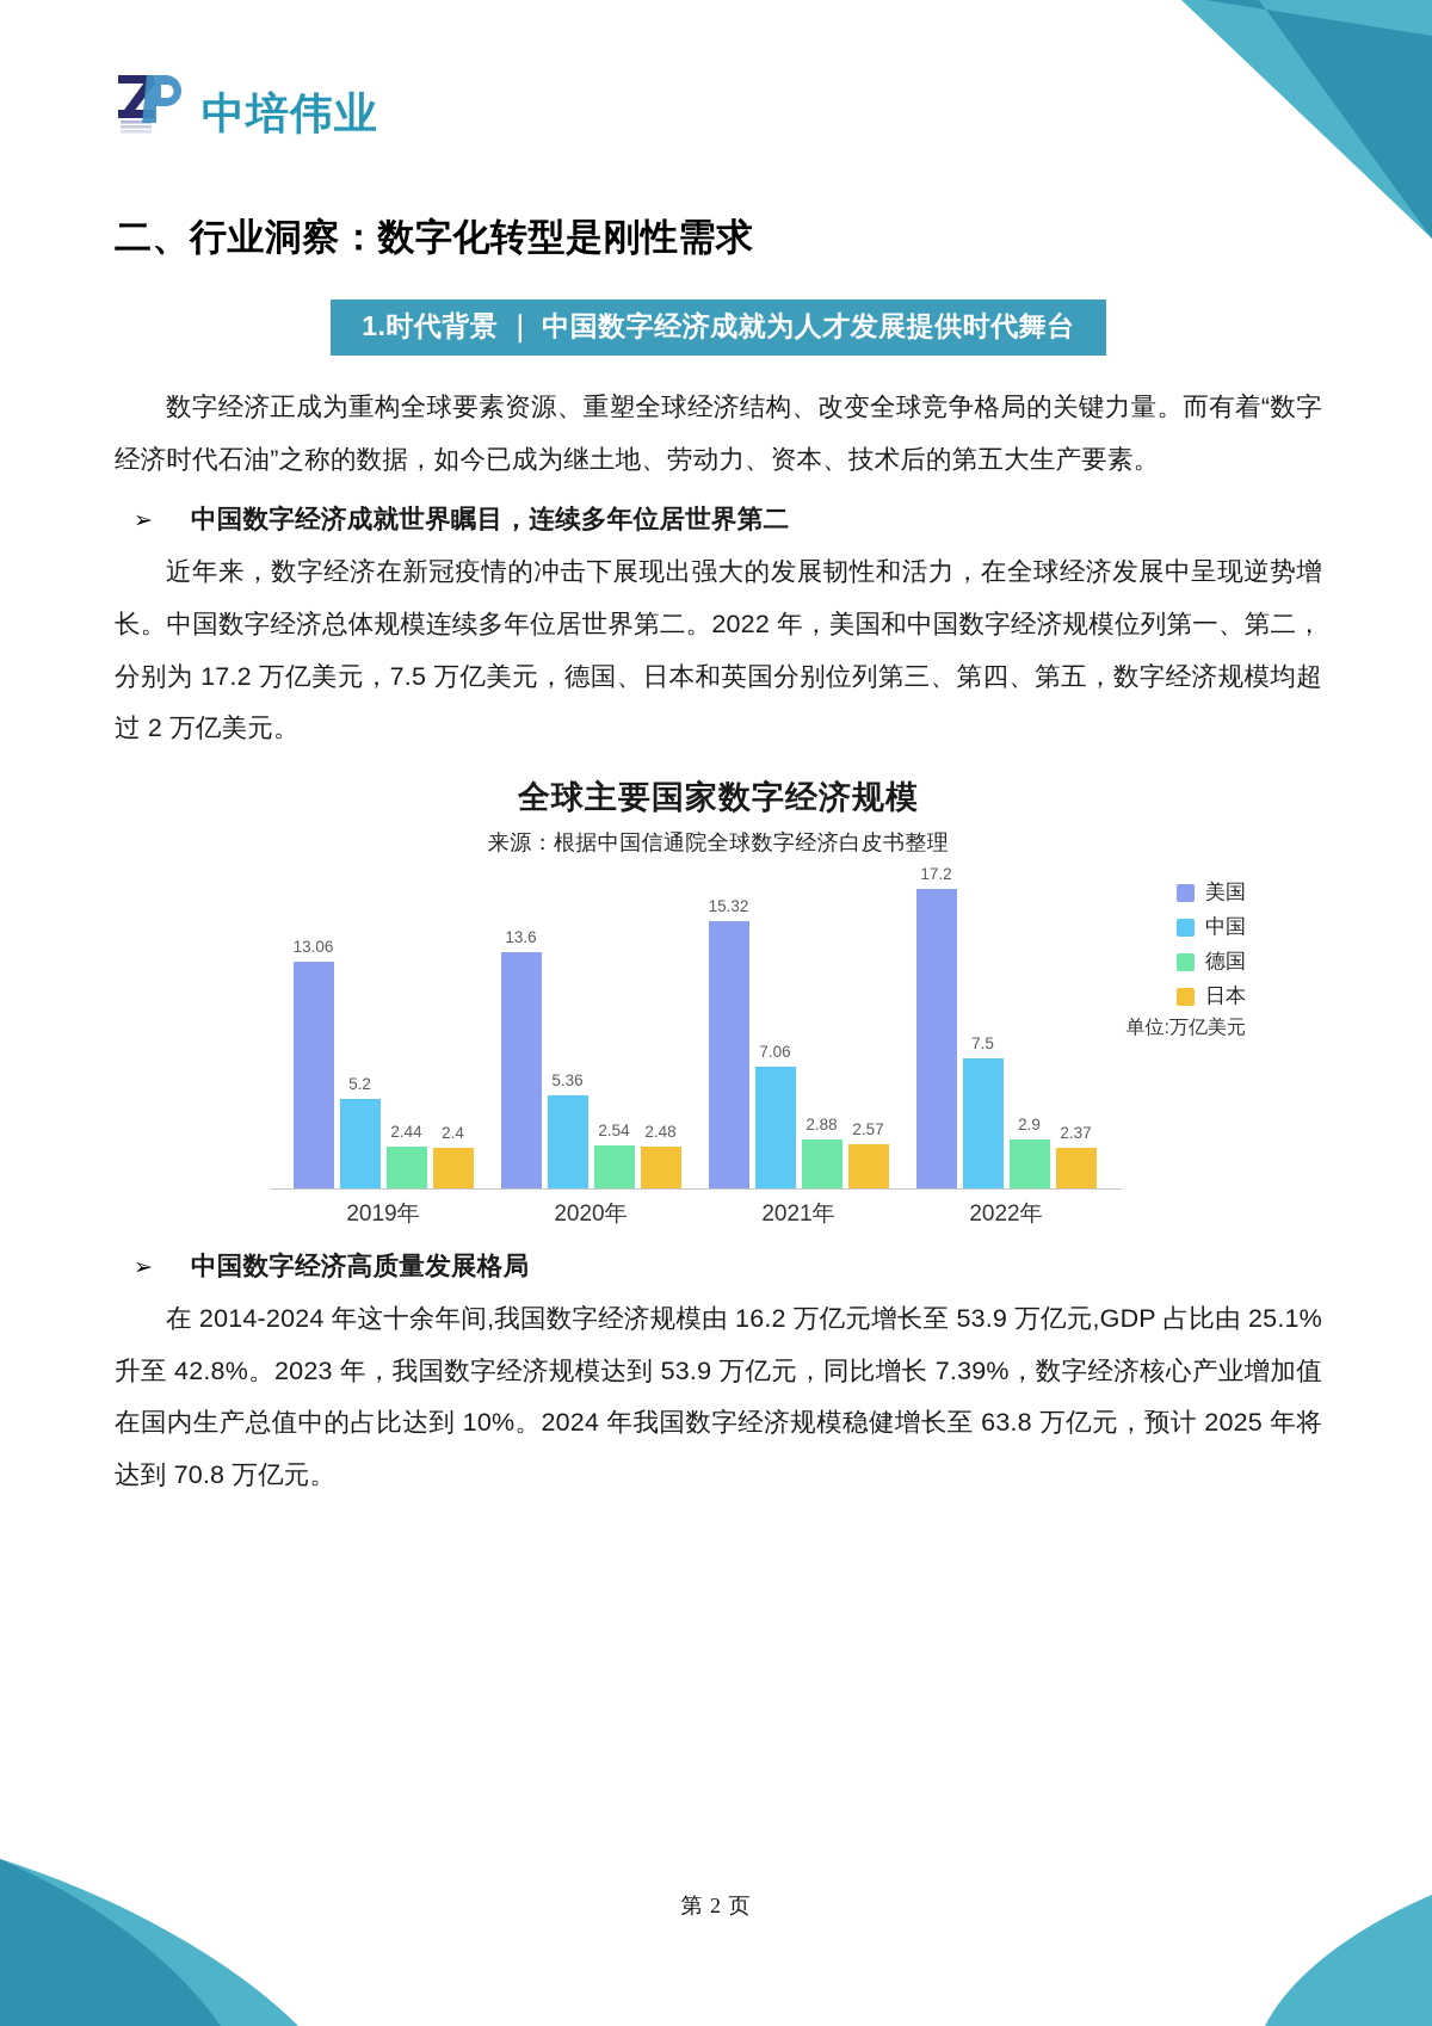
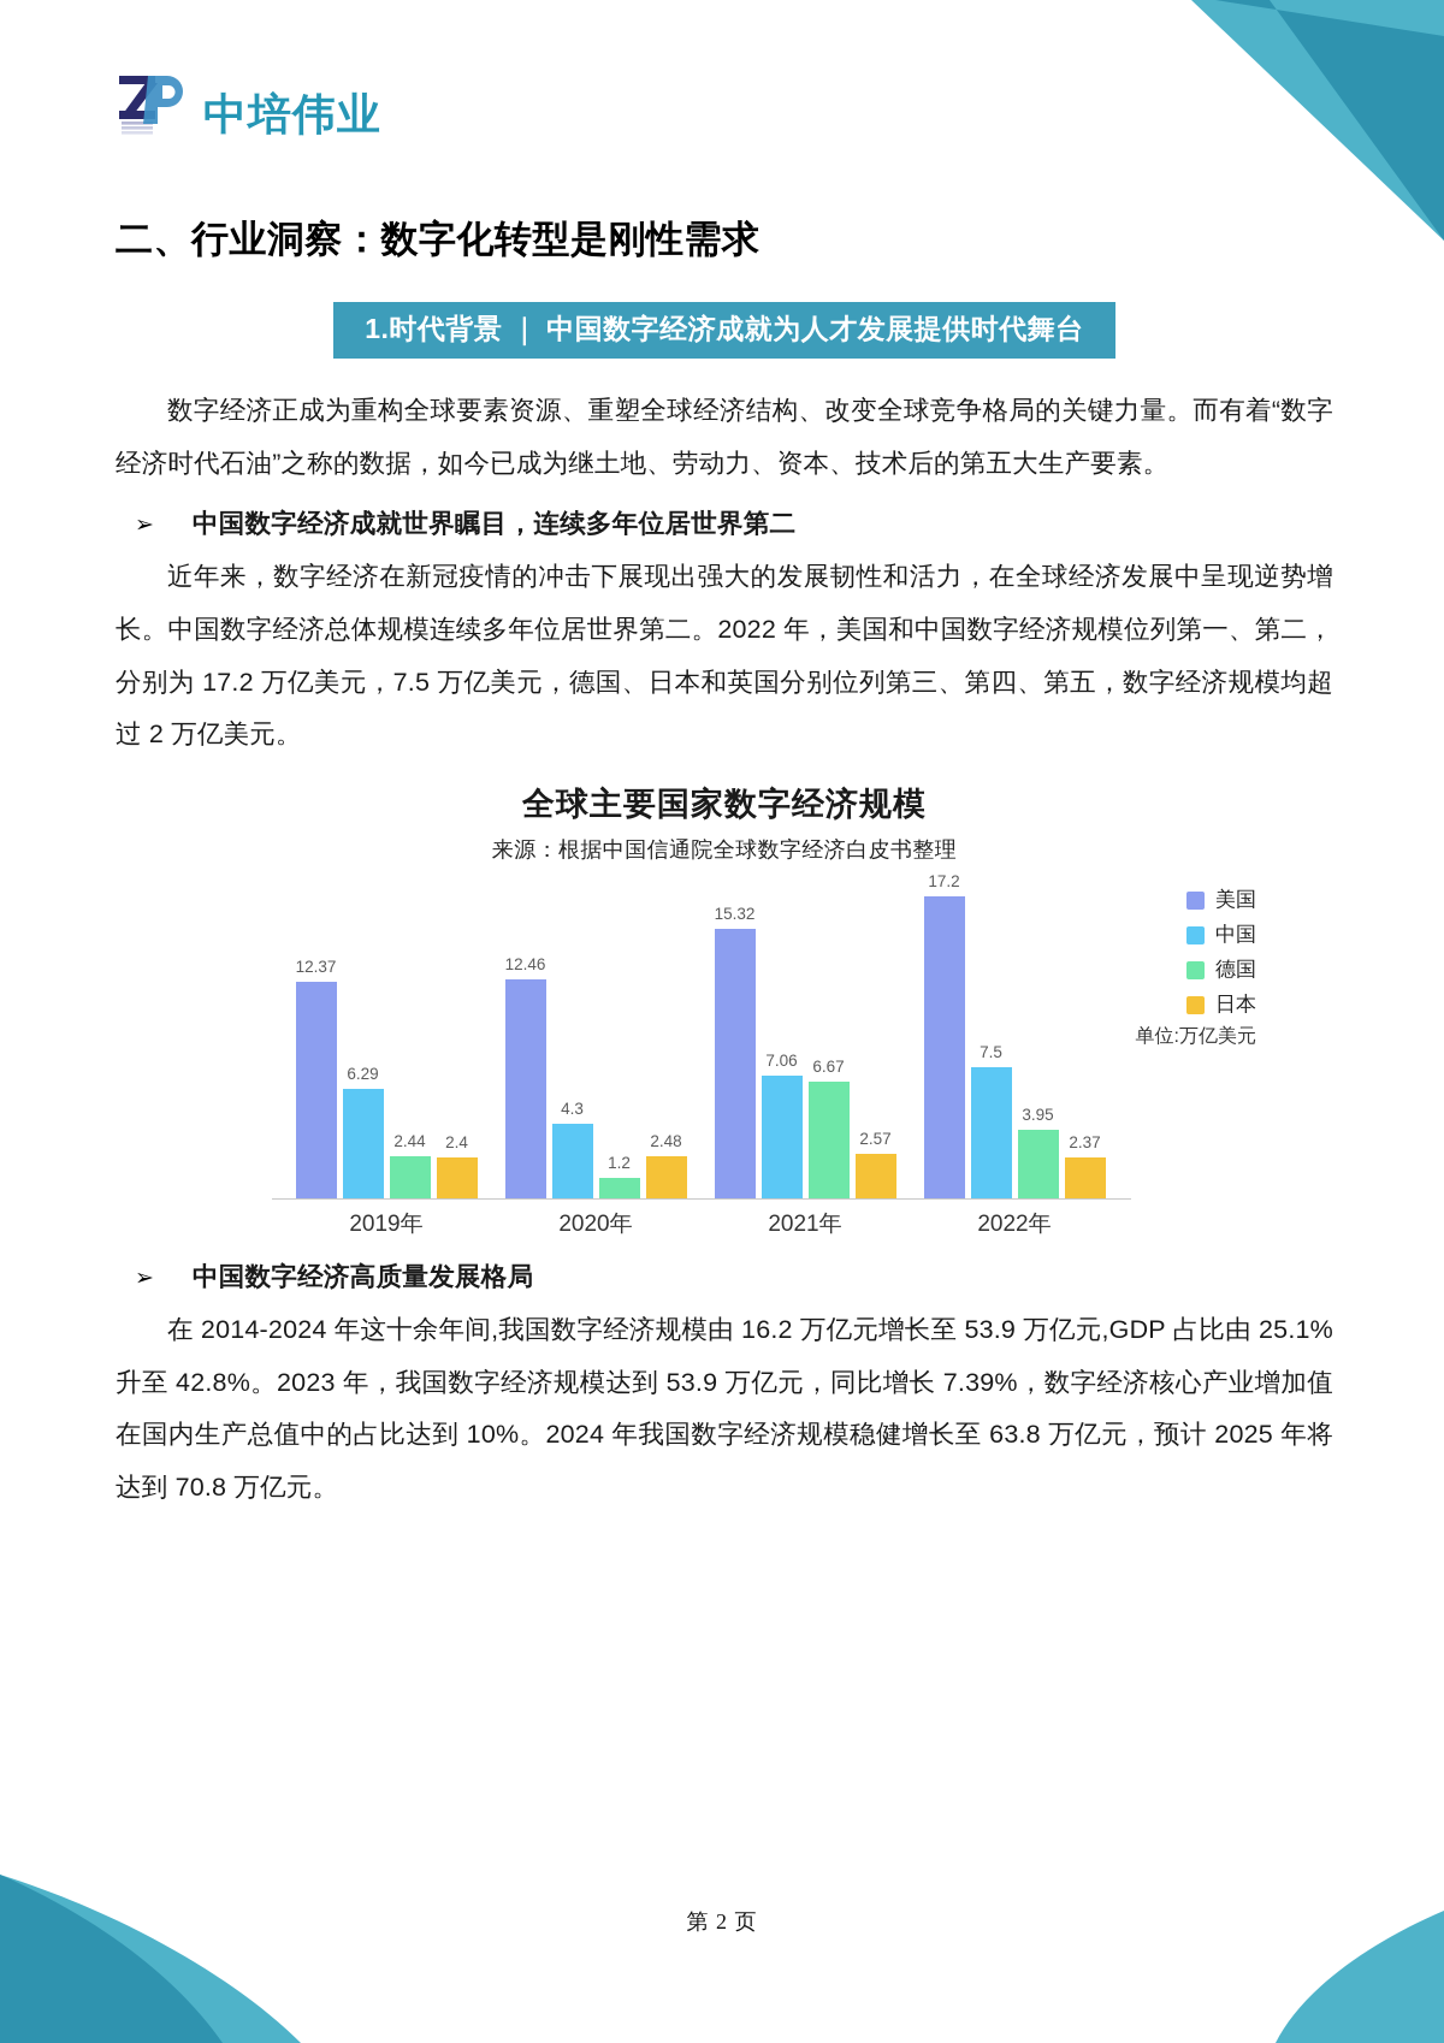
美国/2019年: 13.06 -> 12.37
中国/2019年: 5.2 -> 6.29
美国/2020年: 13.6 -> 12.46
中国/2020年: 5.36 -> 4.3
德国/2020年: 2.54 -> 1.2
德国/2021年: 2.88 -> 6.67
德国/2022年: 2.9 -> 3.95
